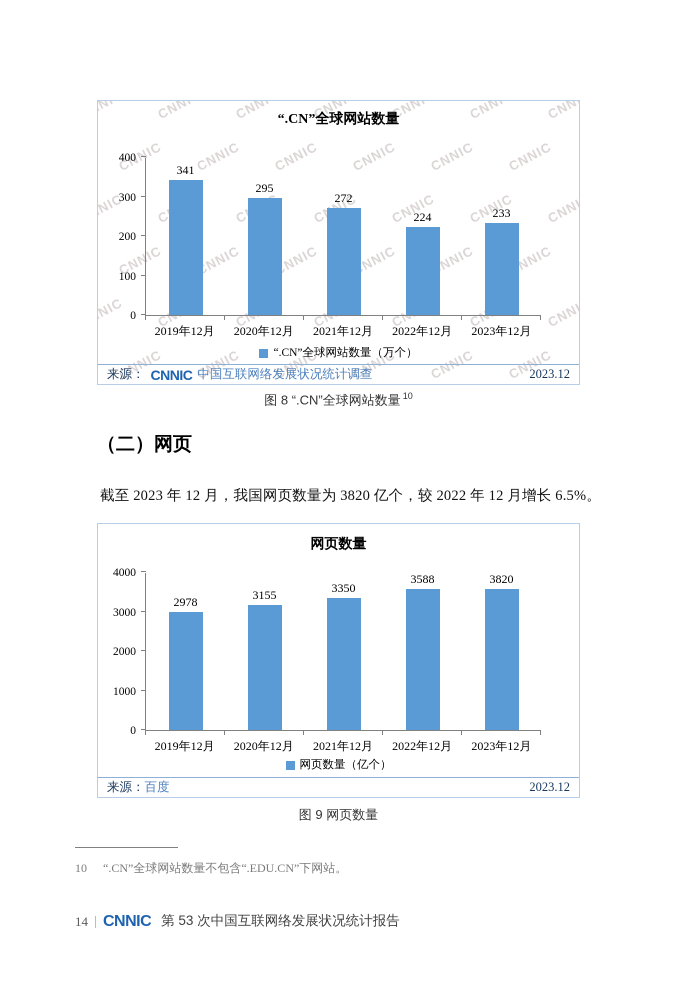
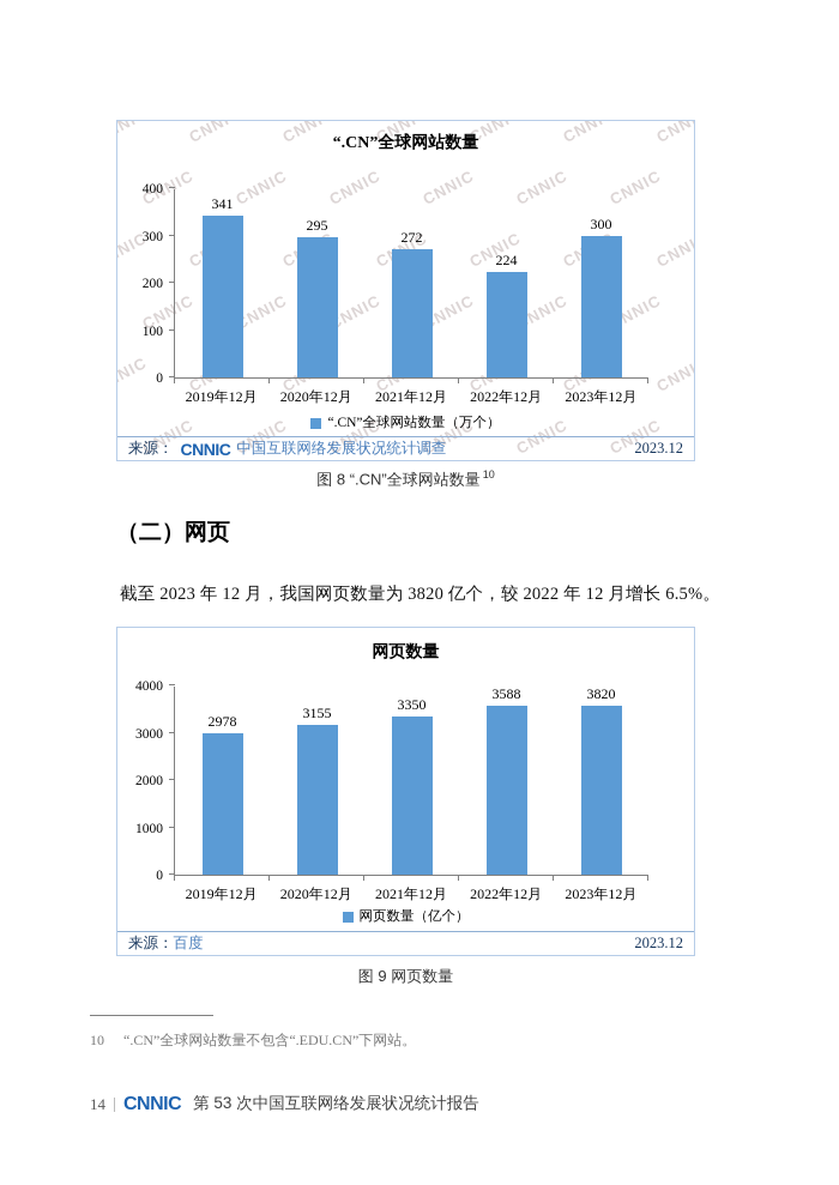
“.CN”全球网站数量/2023年12月: 233 -> 300
